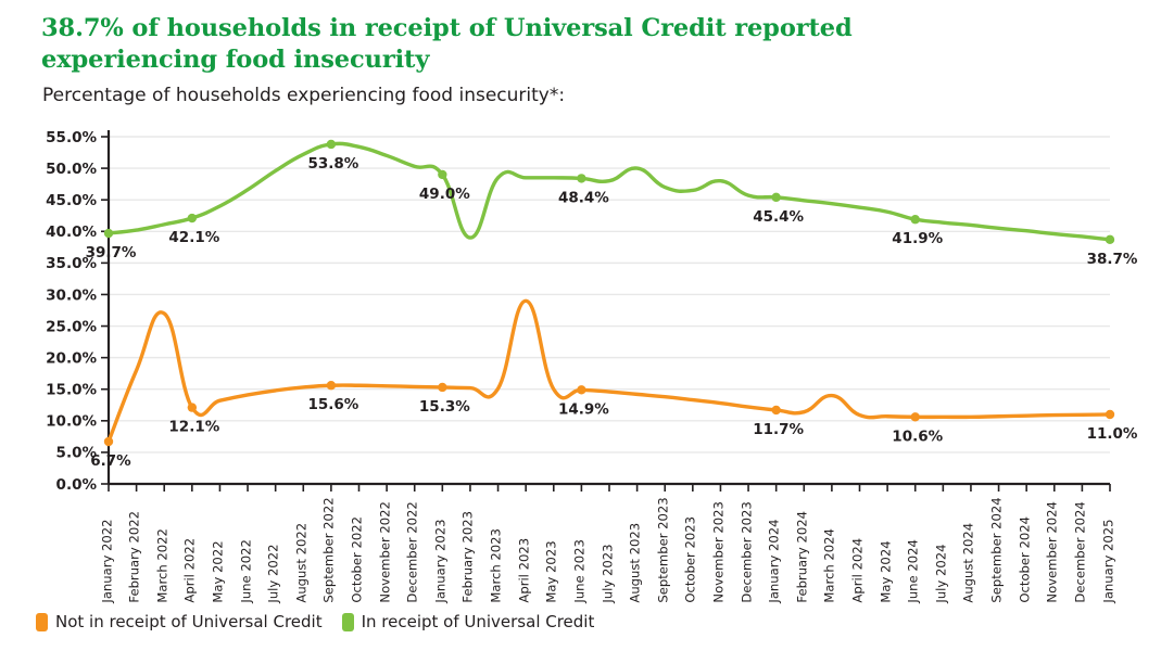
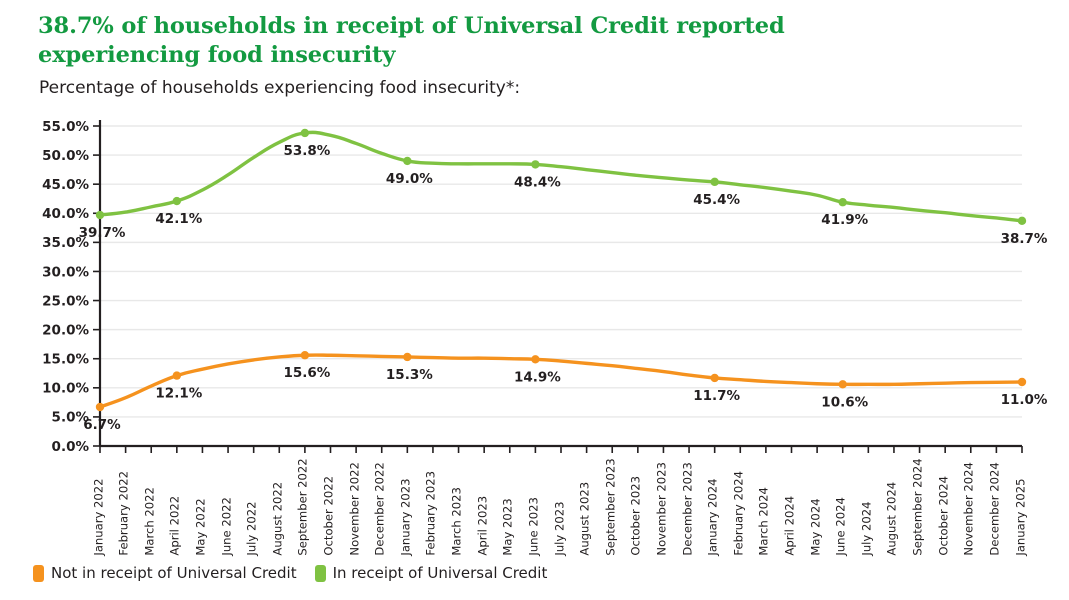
Not in receipt of Universal Credit/February 2022: 18% -> 8%
Not in receipt of Universal Credit/March 2022: 27% -> 10%
In receipt of Universal Credit/February 2023: 39% -> 49%
Not in receipt of Universal Credit/April 2023: 29% -> 15%
In receipt of Universal Credit/August 2023: 50% -> 48%
In receipt of Universal Credit/November 2023: 48% -> 46%
Not in receipt of Universal Credit/March 2024: 14% -> 11%
